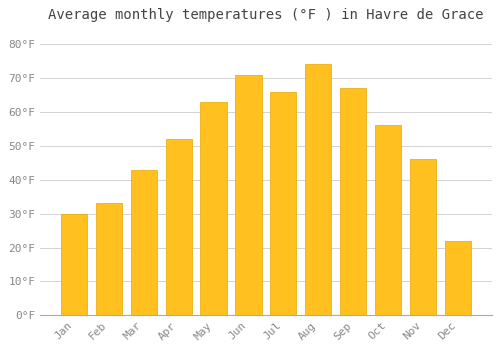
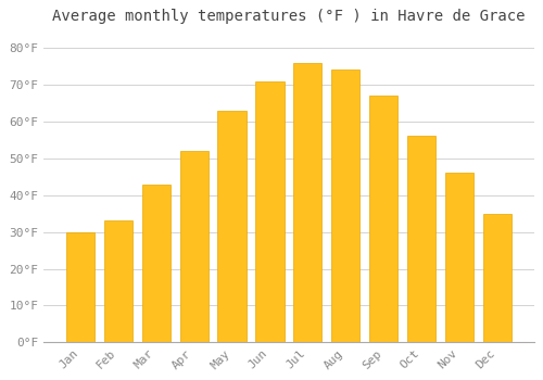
Jul: 66°F -> 76°F
Dec: 22°F -> 35°F
